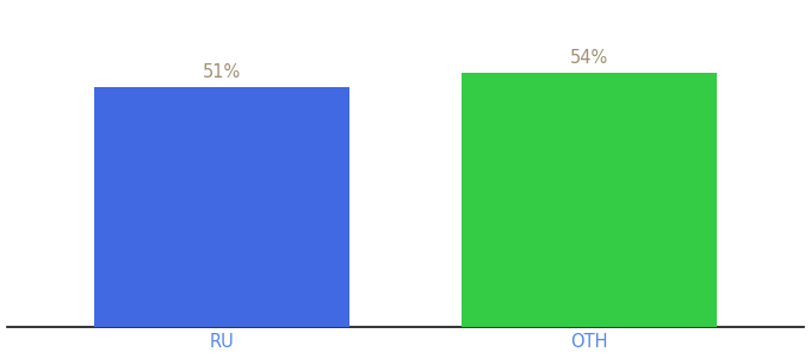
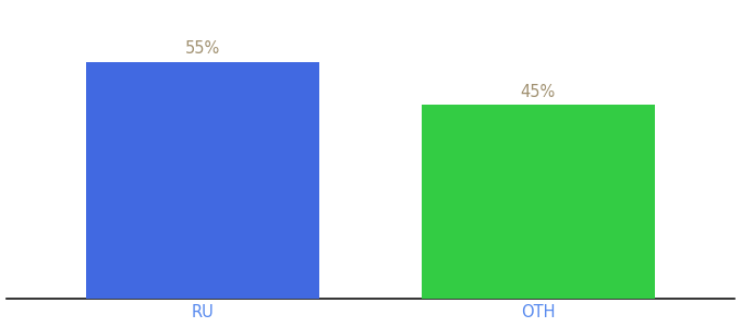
RU: 51% -> 55%
OTH: 54% -> 45%
